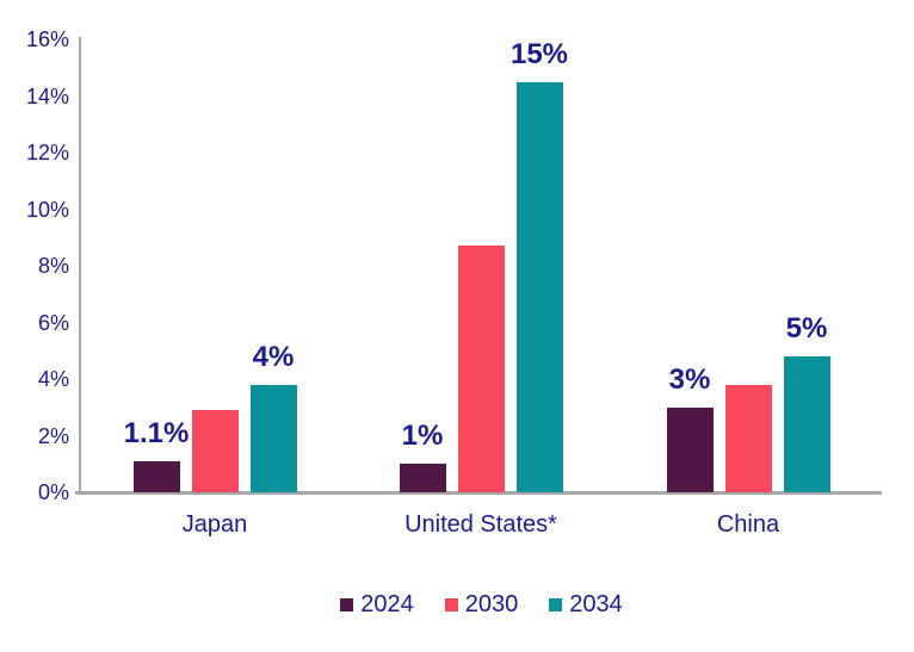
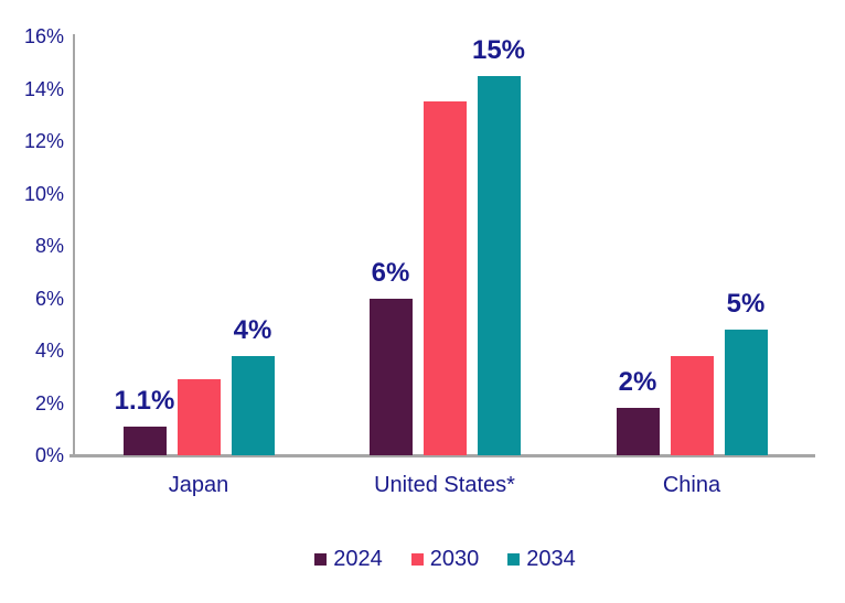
2024/United States*: 1% -> 6%
2030/United States*: 8.7% -> 13.5%
2024/China: 3% -> 2%
